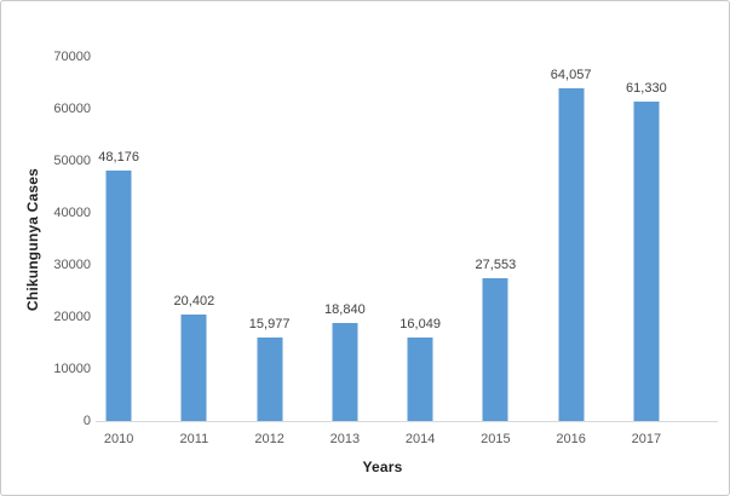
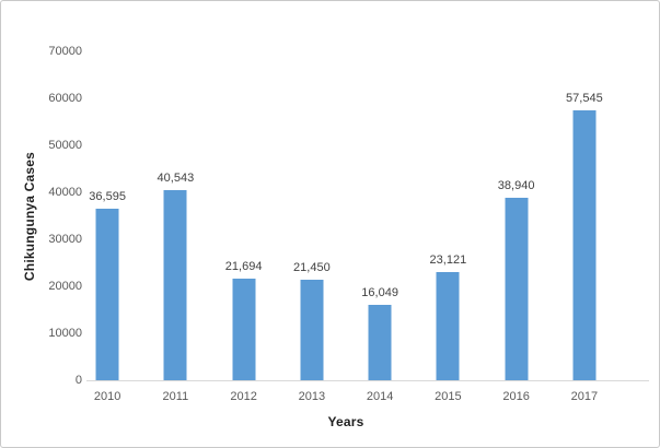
2010: 48,176 -> 36,595
2011: 20,402 -> 40,543
2012: 15,977 -> 21,694
2013: 18,840 -> 21,450
2015: 27,553 -> 23,121
2016: 64,057 -> 38,940
2017: 61,330 -> 57,545
